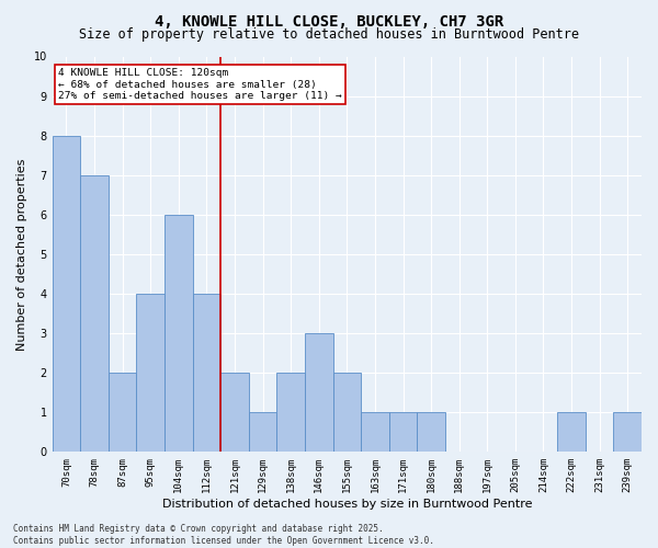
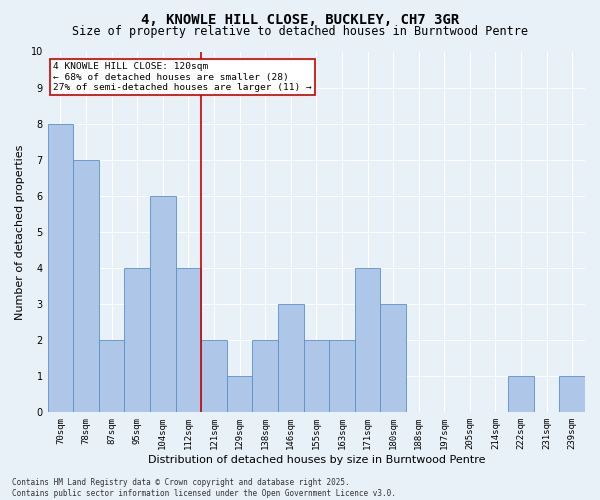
163sqm: 1 -> 2
171sqm: 1 -> 4
180sqm: 1 -> 3
